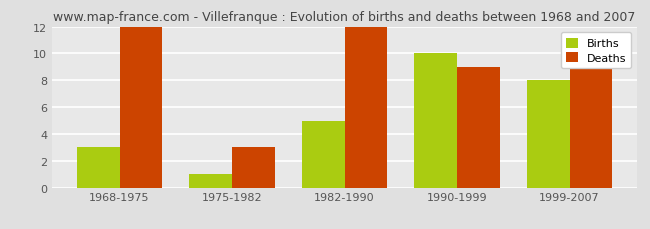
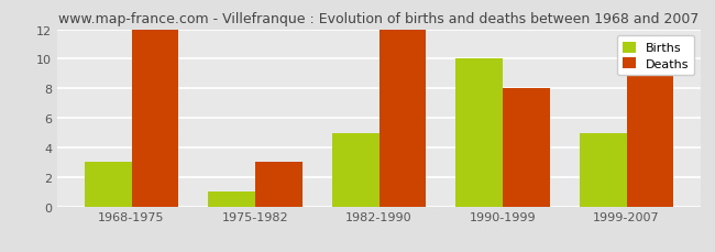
Deaths/1990-1999: 9 -> 8
Births/1999-2007: 8 -> 5
